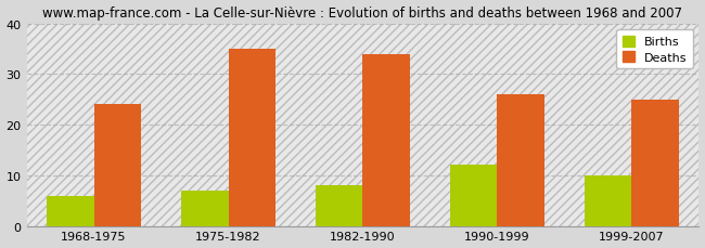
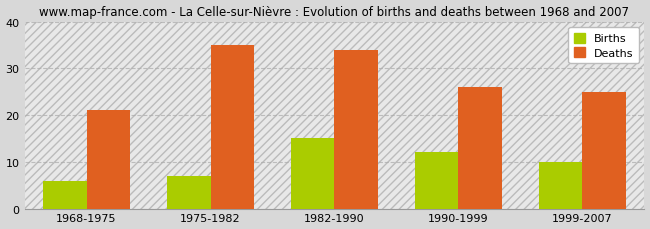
Deaths/1968-1975: 24 -> 21
Births/1982-1990: 8 -> 15
